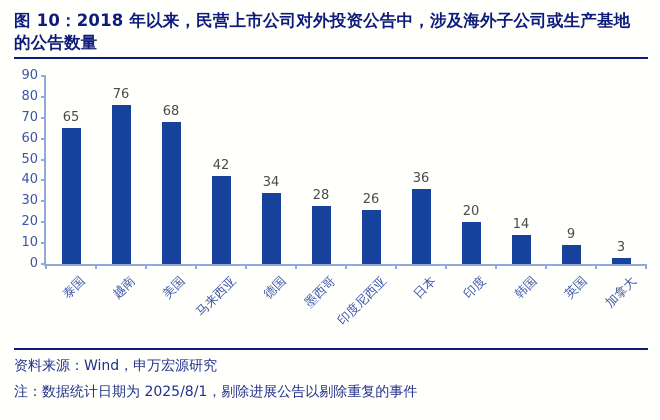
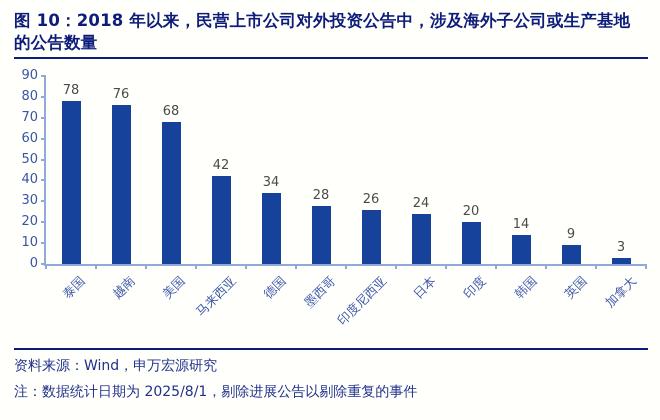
泰国: 65 -> 78
日本: 36 -> 24
